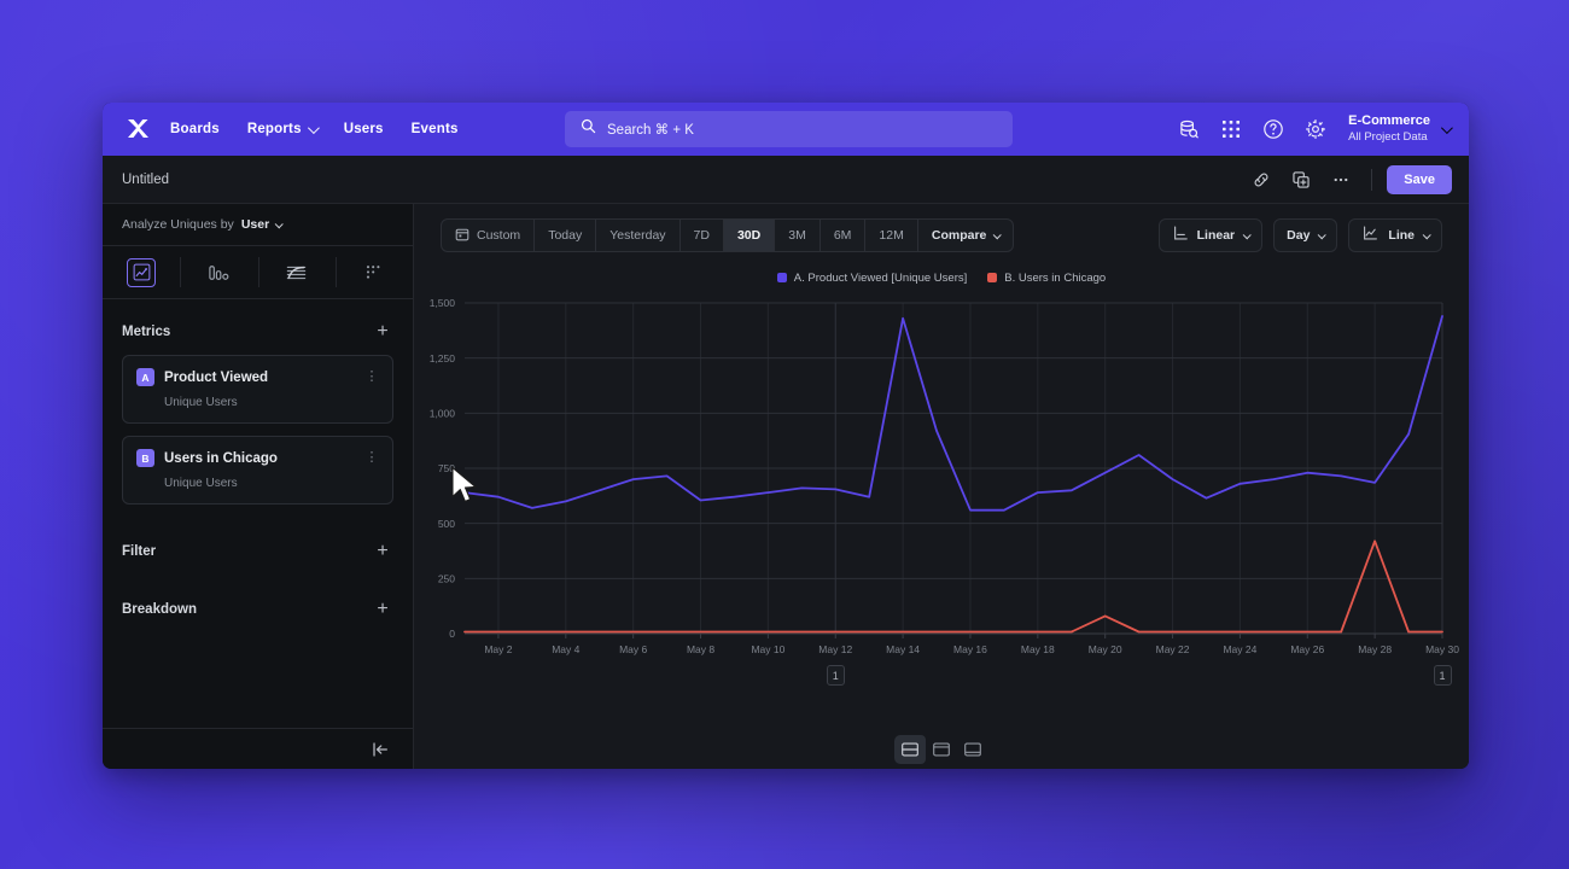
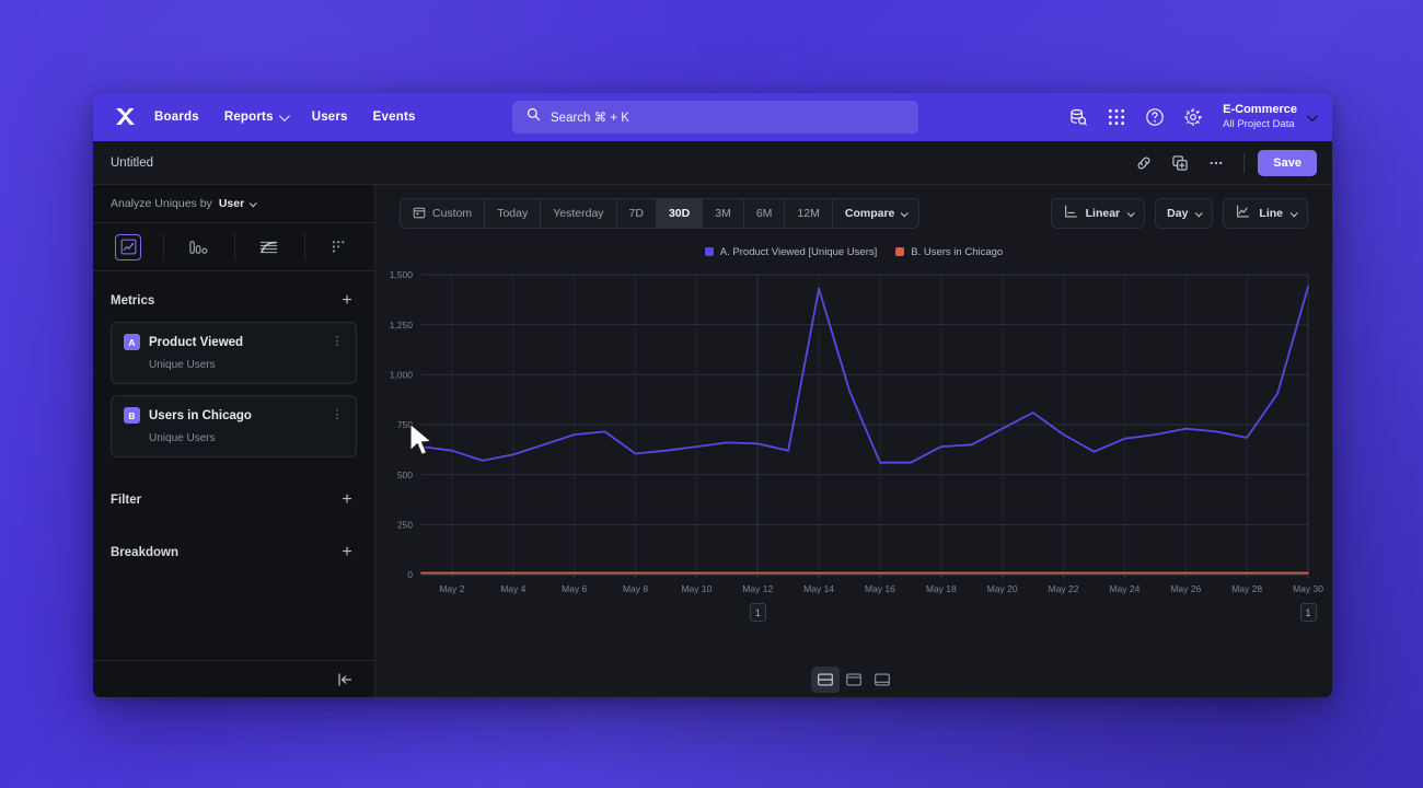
B. Users in Chicago/May 20: 80 -> 10
B. Users in Chicago/May 28: 420 -> 10
